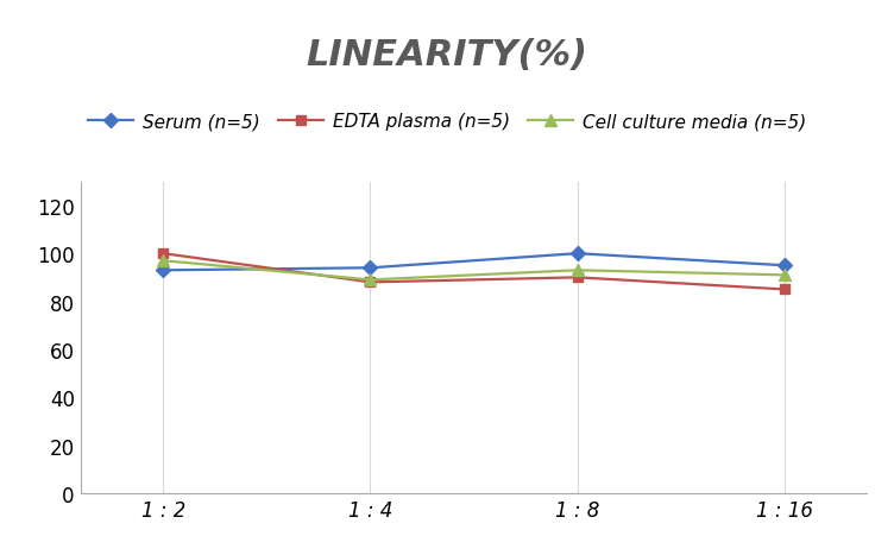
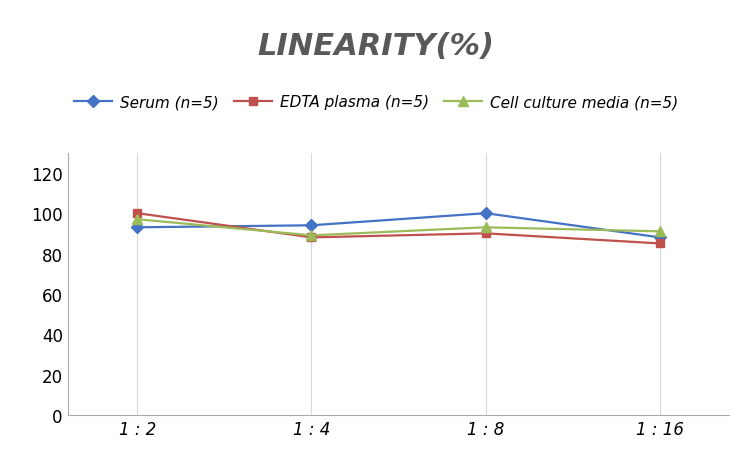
Serum (n=5)/1 : 16: 95 -> 88
